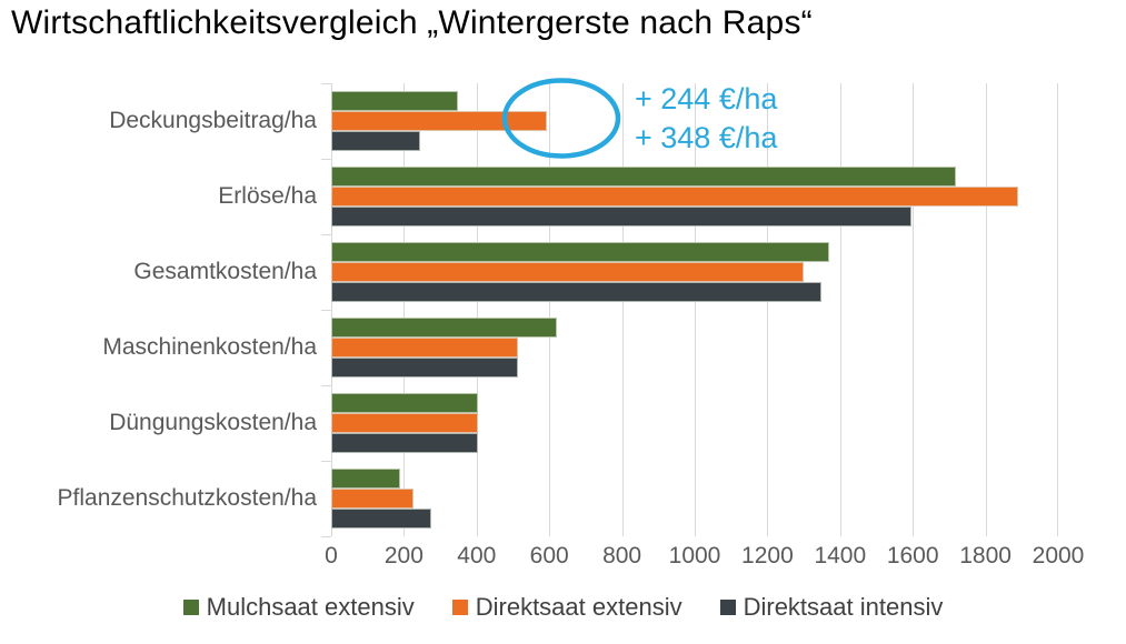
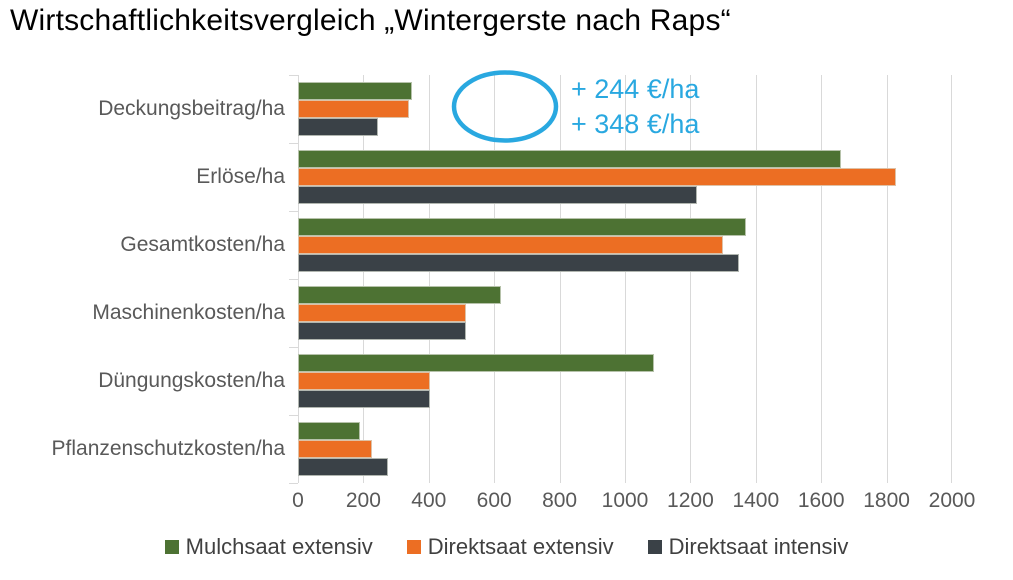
Direktsaat extensiv/Deckungsbeitrag/ha: 590 -> 340
Mulchsaat extensiv/Erlöse/ha: 1720 -> 1660
Direktsaat extensiv/Erlöse/ha: 1890 -> 1830
Direktsaat intensiv/Erlöse/ha: 1600 -> 1220
Mulchsaat extensiv/Düngungskosten/ha: 400 -> 1090
